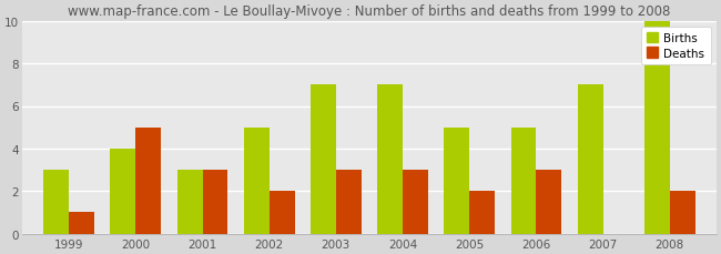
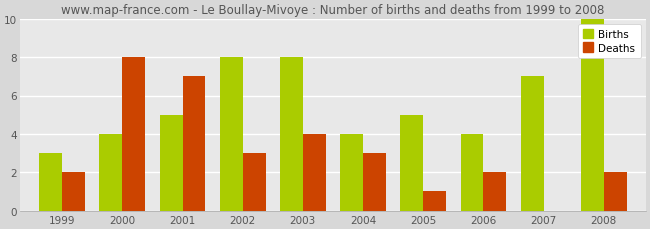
Deaths/1999: 1 -> 2
Deaths/2000: 5 -> 8
Births/2001: 3 -> 5
Deaths/2001: 3 -> 7
Births/2002: 5 -> 8
Deaths/2002: 2 -> 3
Births/2003: 7 -> 8
Deaths/2003: 3 -> 4
Births/2004: 7 -> 4
Deaths/2005: 2 -> 1
Births/2006: 5 -> 4
Deaths/2006: 3 -> 2
